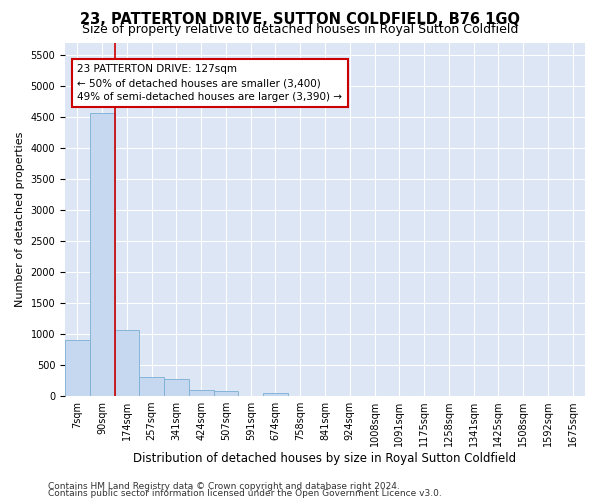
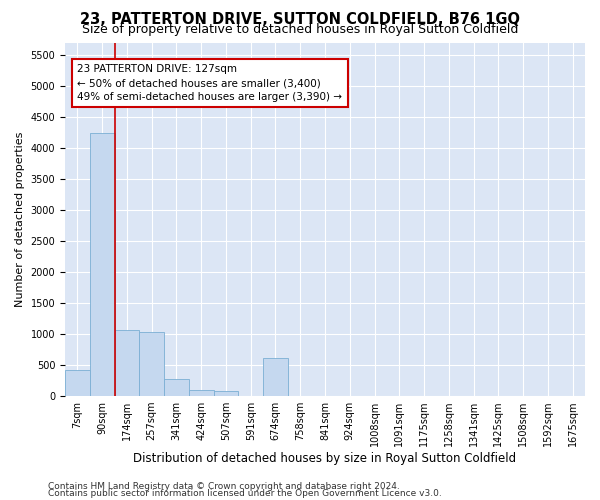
7sqm: 900 -> 420
90sqm: 4570 -> 4240
257sqm: 300 -> 1040
674sqm: 60 -> 620
